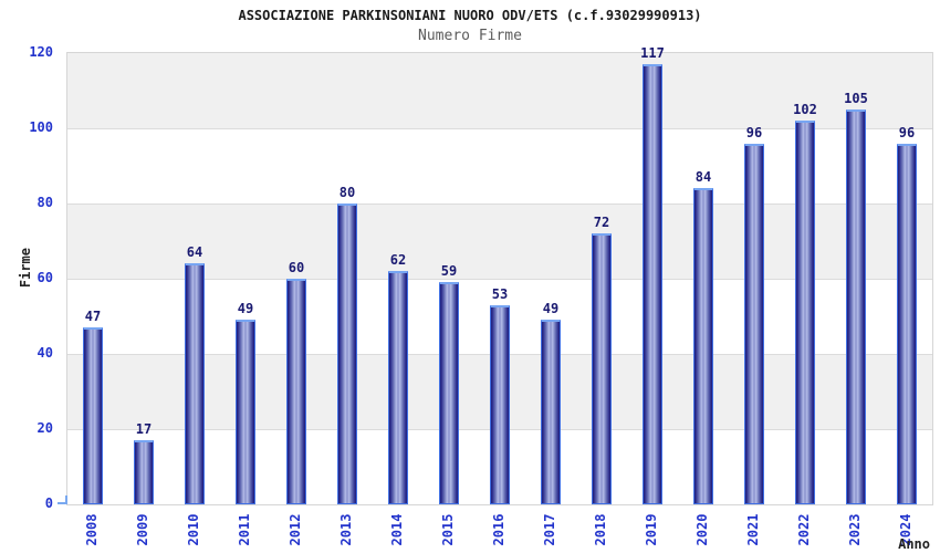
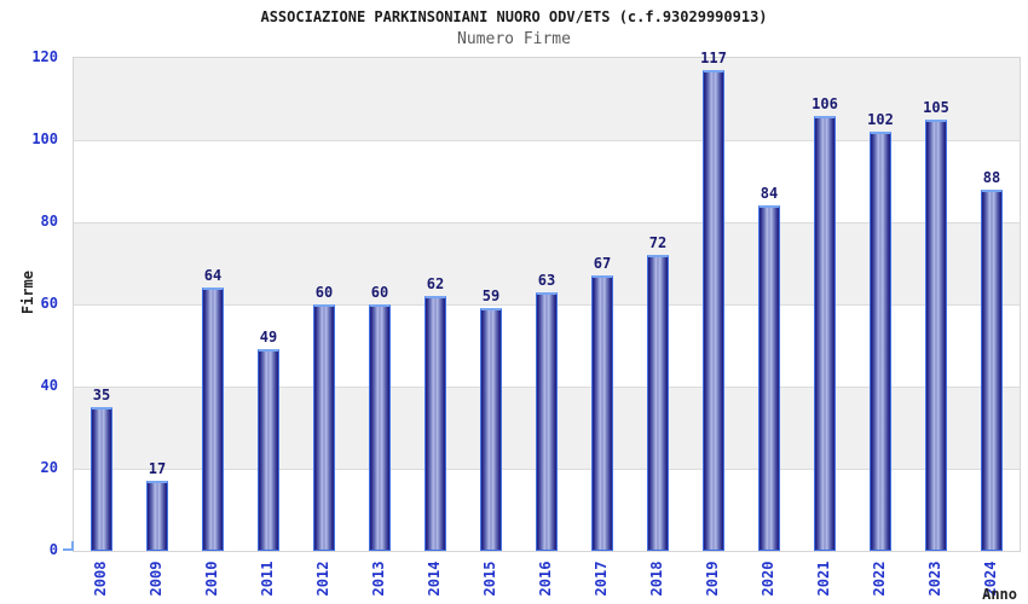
2008: 47 -> 35
2013: 80 -> 60
2016: 53 -> 63
2017: 49 -> 67
2021: 96 -> 106
2024: 96 -> 88
